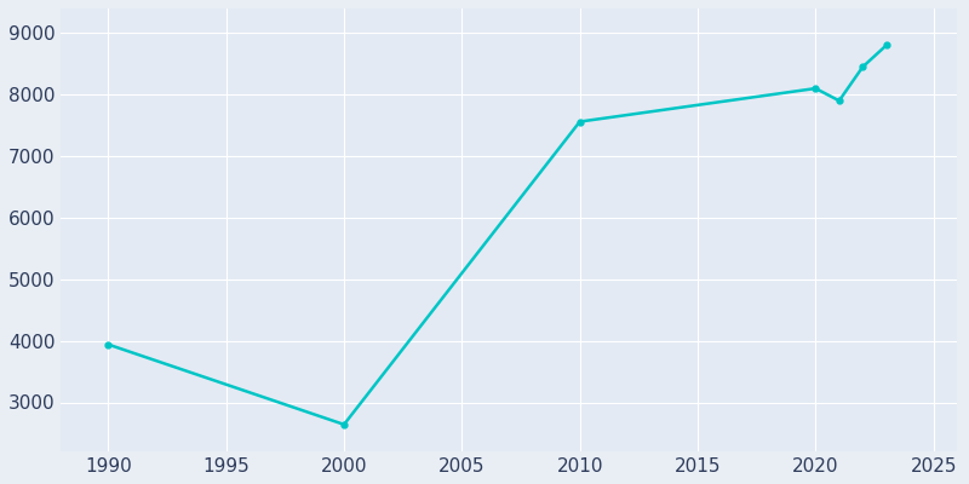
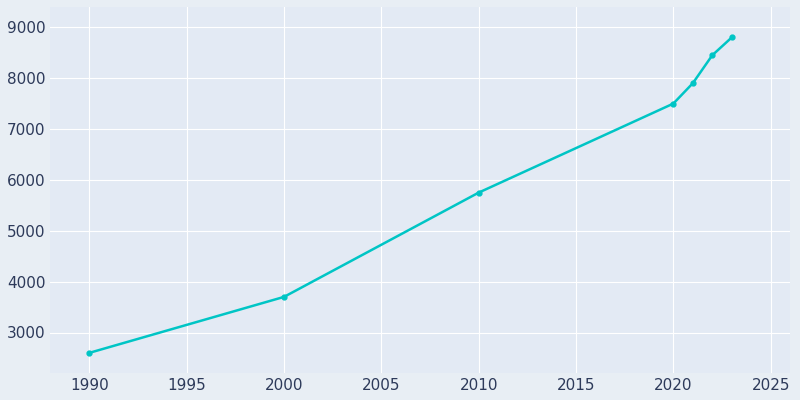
1990: 3940 -> 2600
2000: 2640 -> 3700
2010: 7560 -> 5750
2020: 8100 -> 7500
